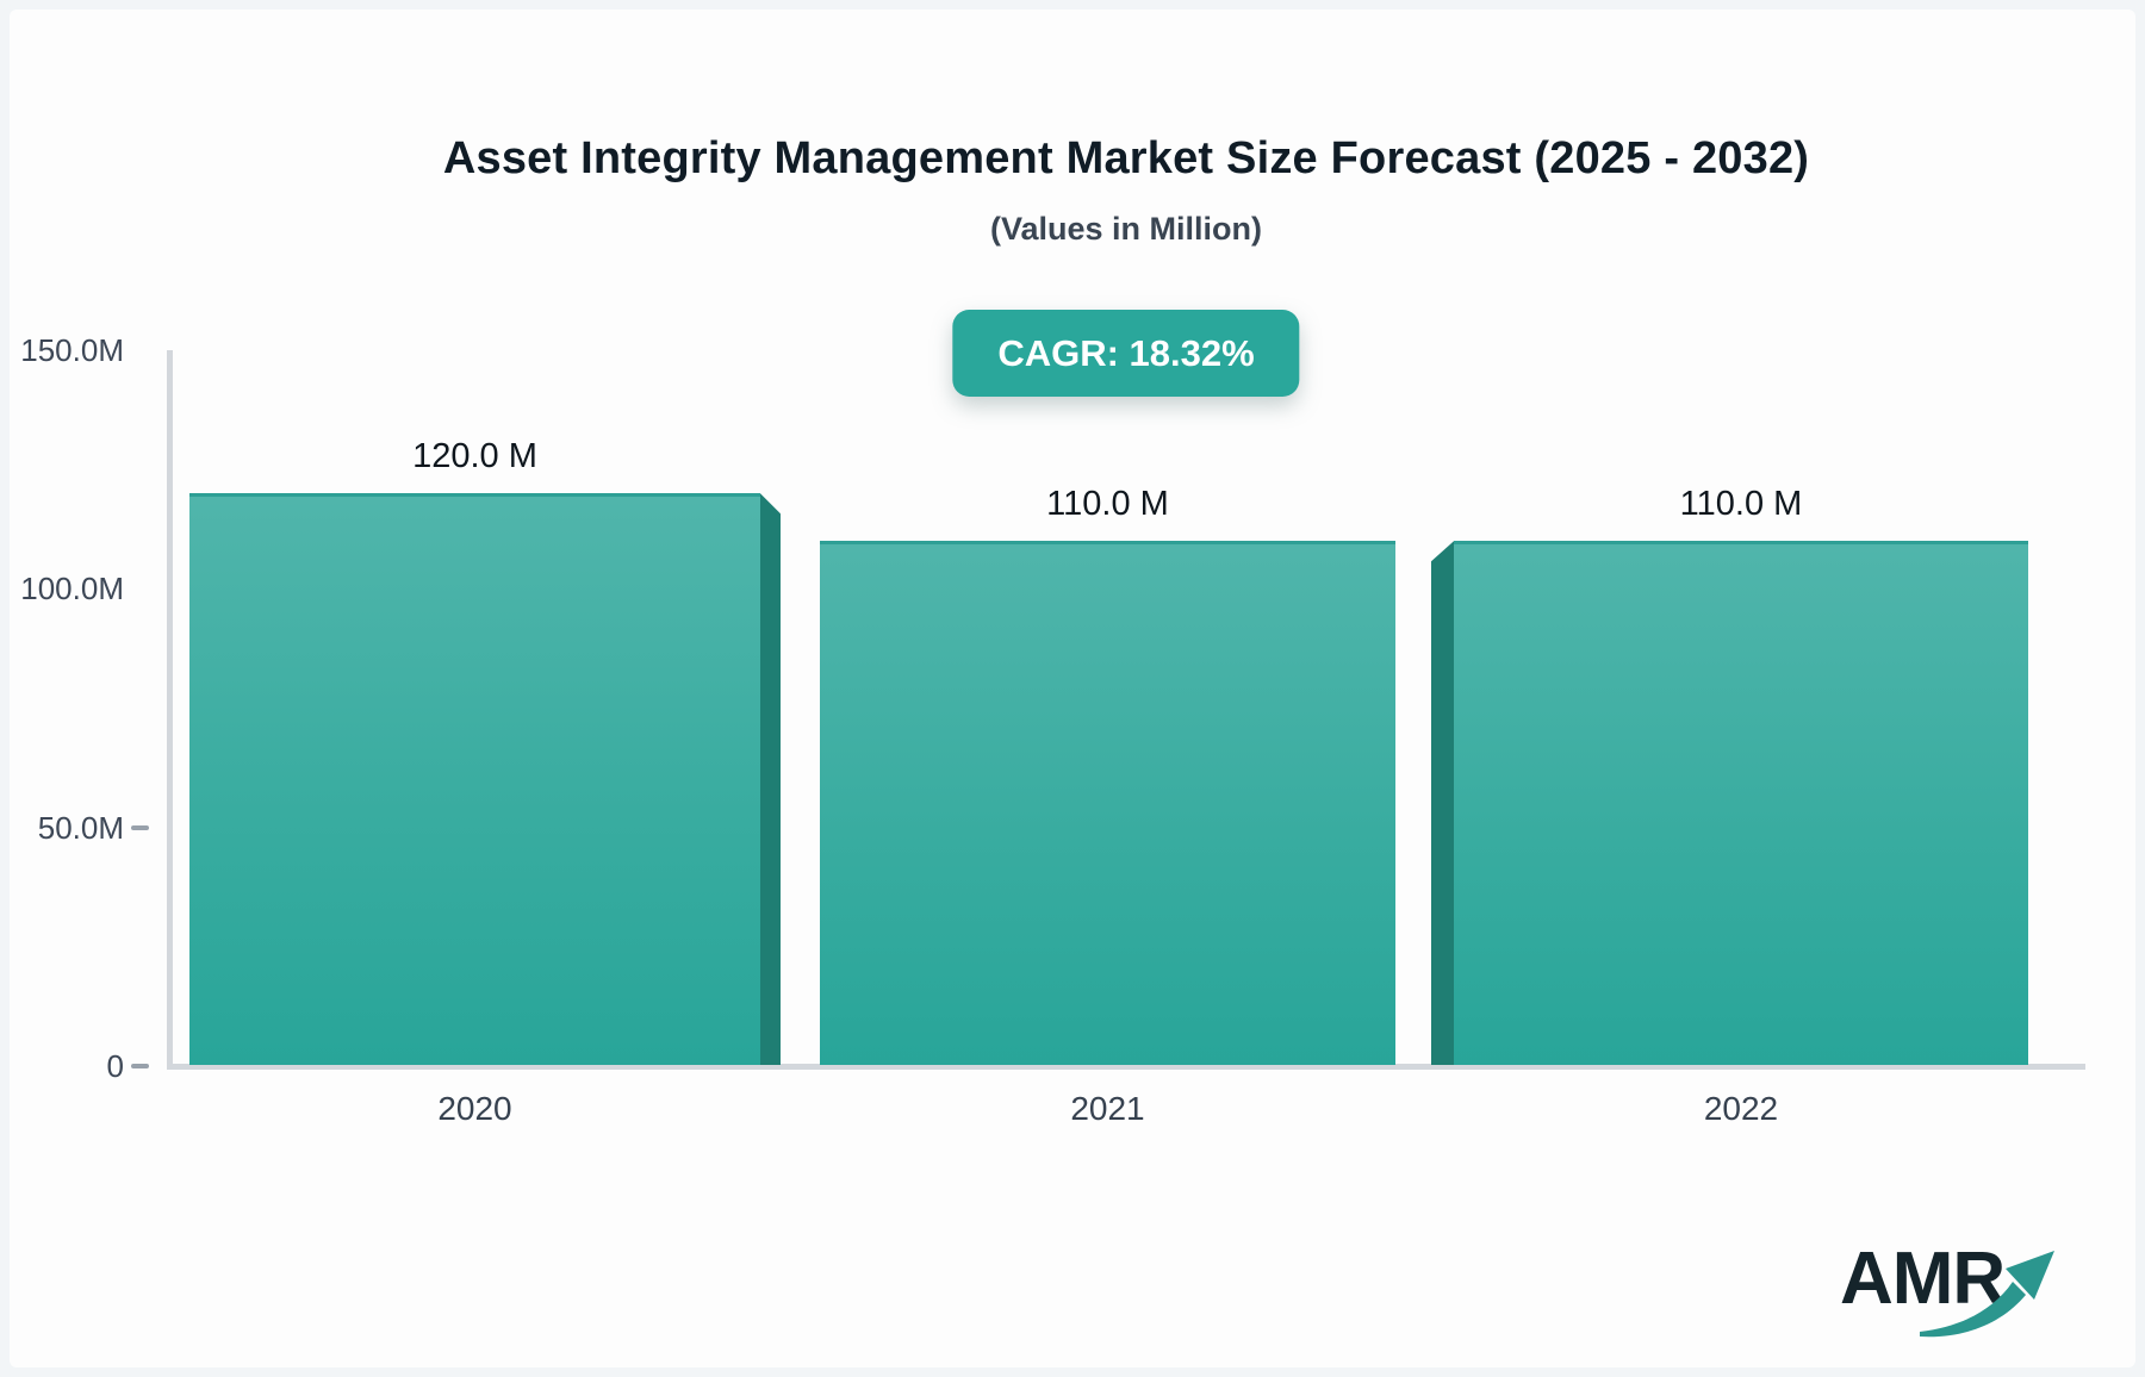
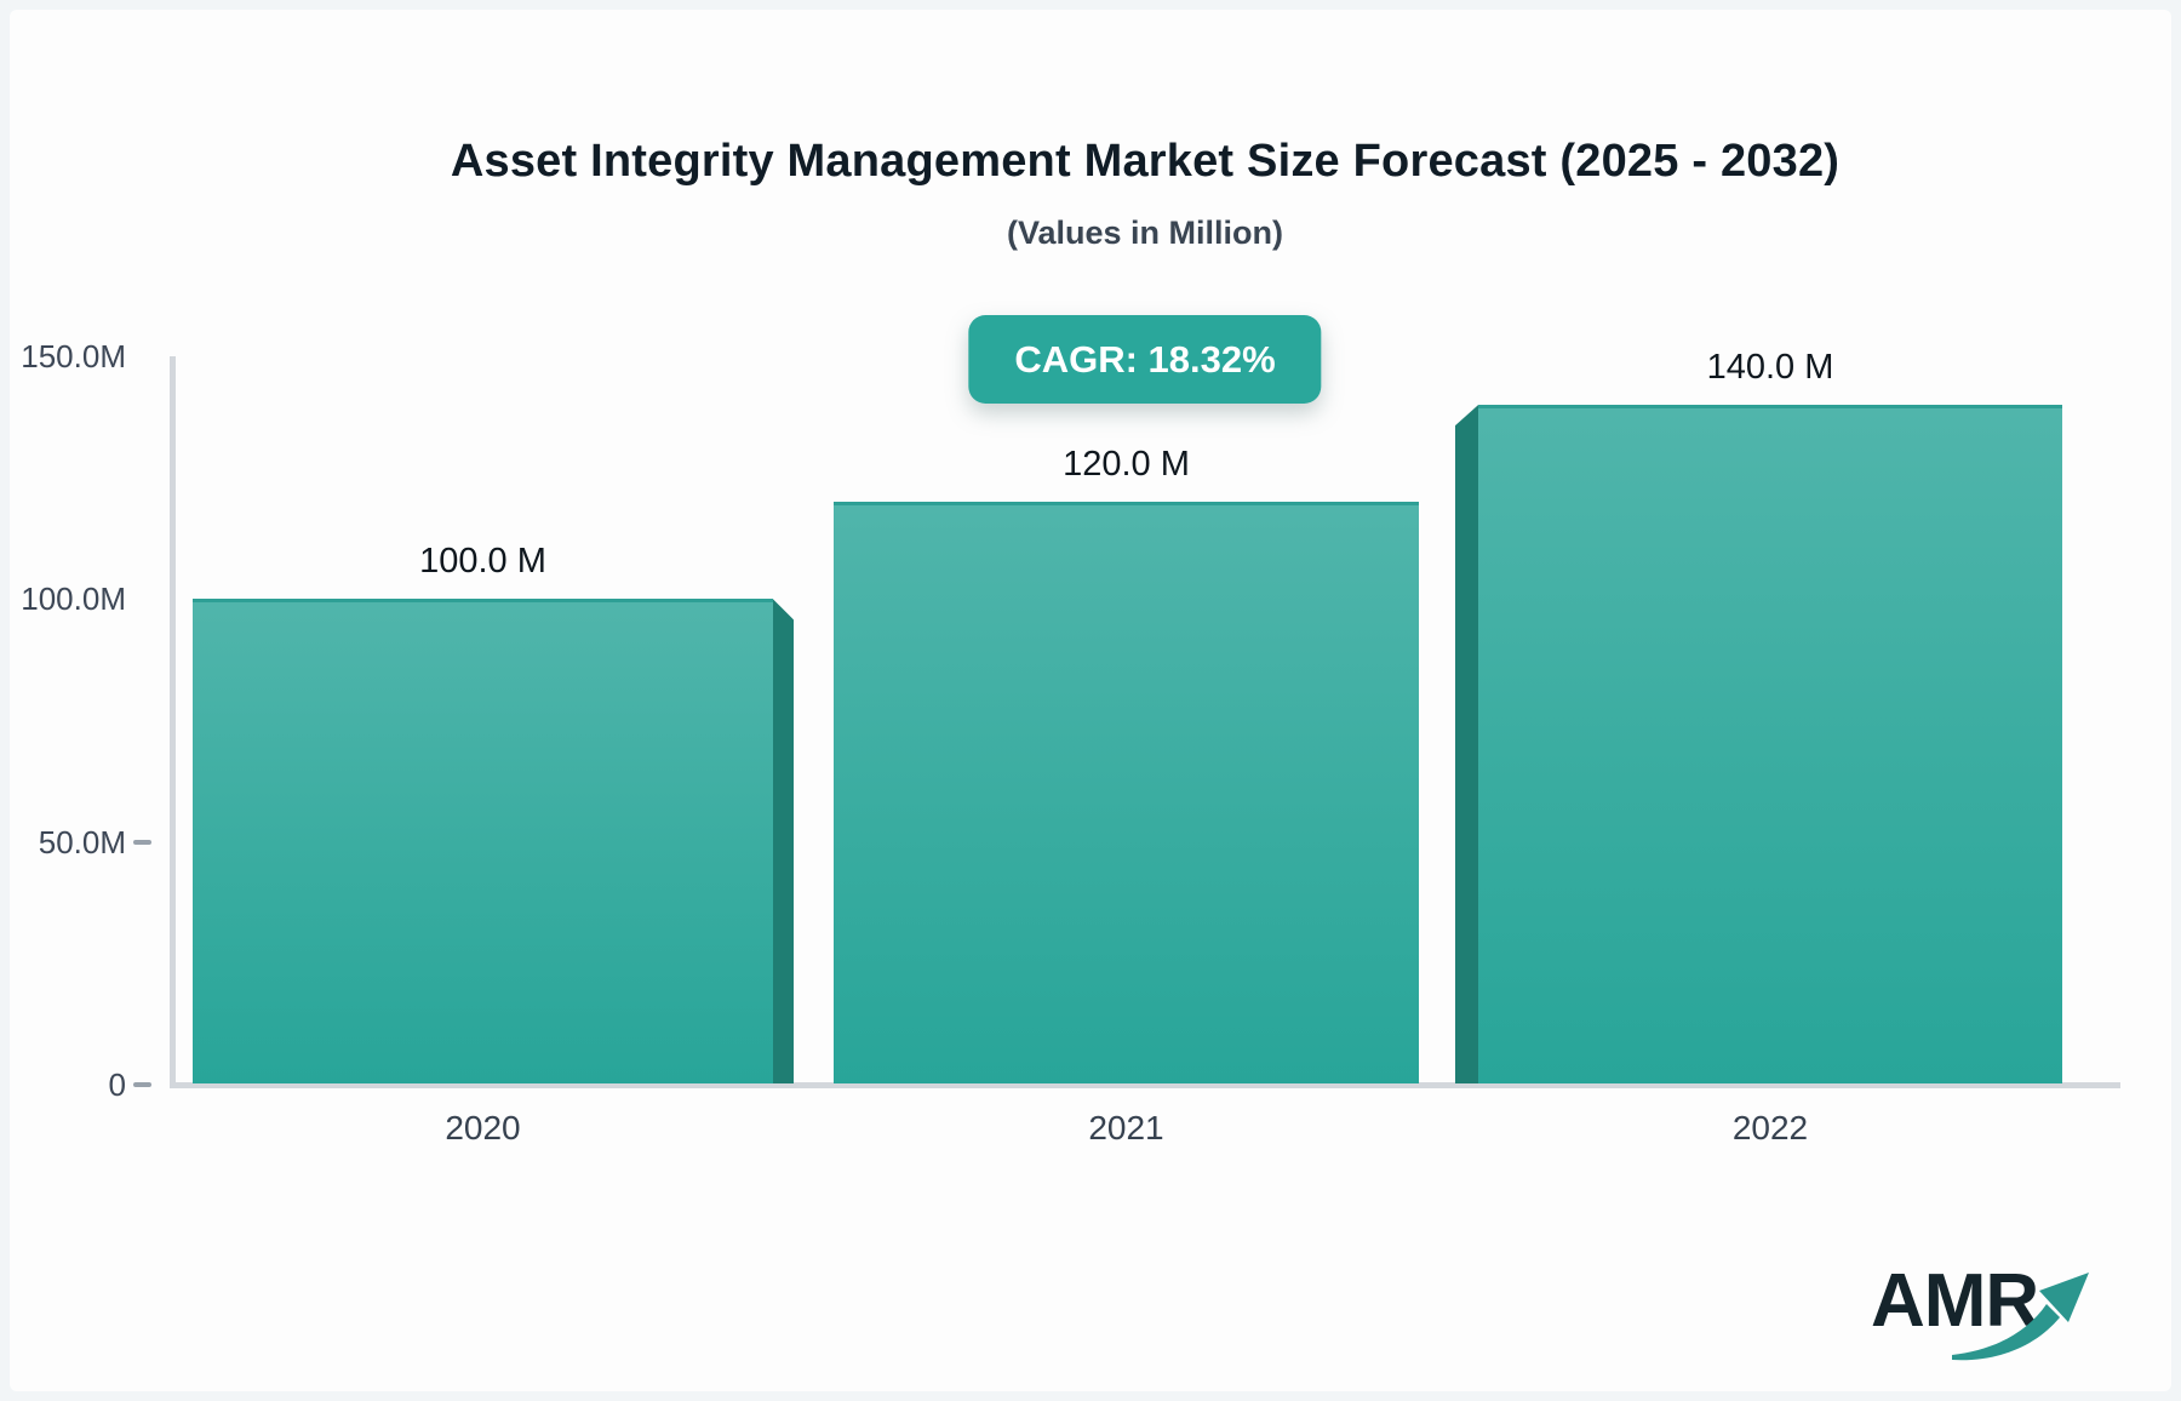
2020: 120.0 -> 100.0
2021: 110.0 -> 120.0
2022: 110.0 -> 140.0
